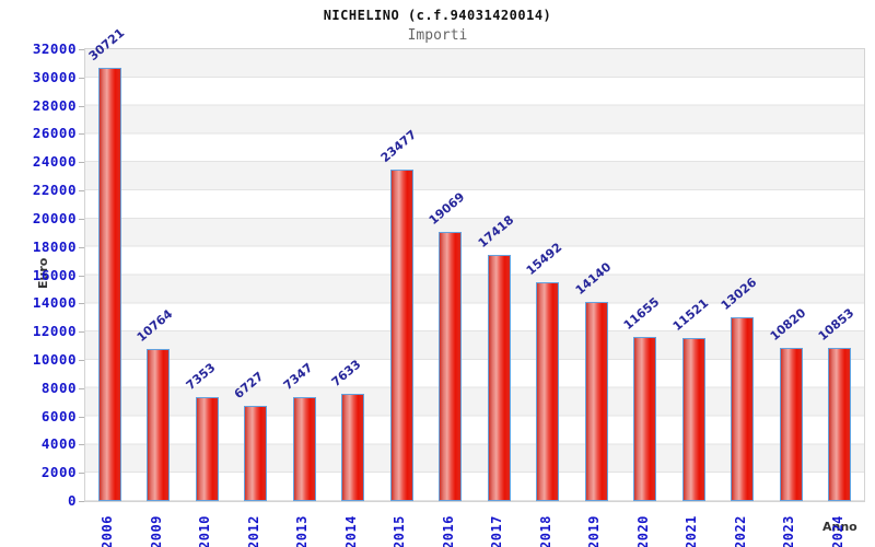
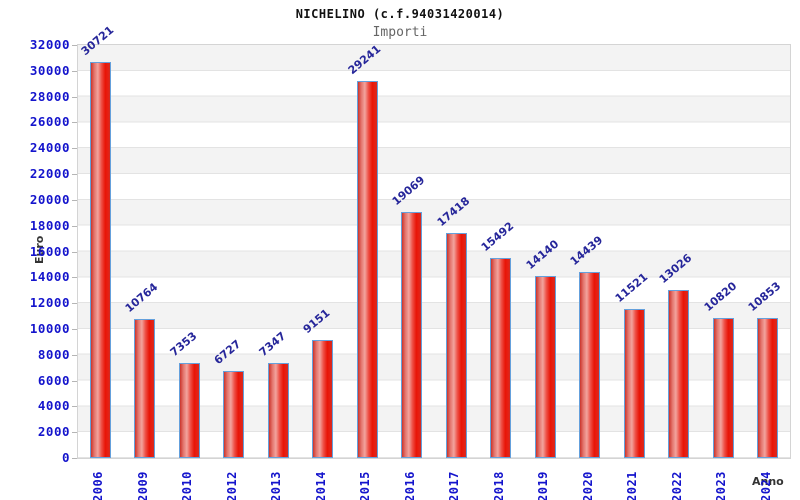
2014: 7633 -> 9151
2015: 23477 -> 29241
2020: 11655 -> 14439
